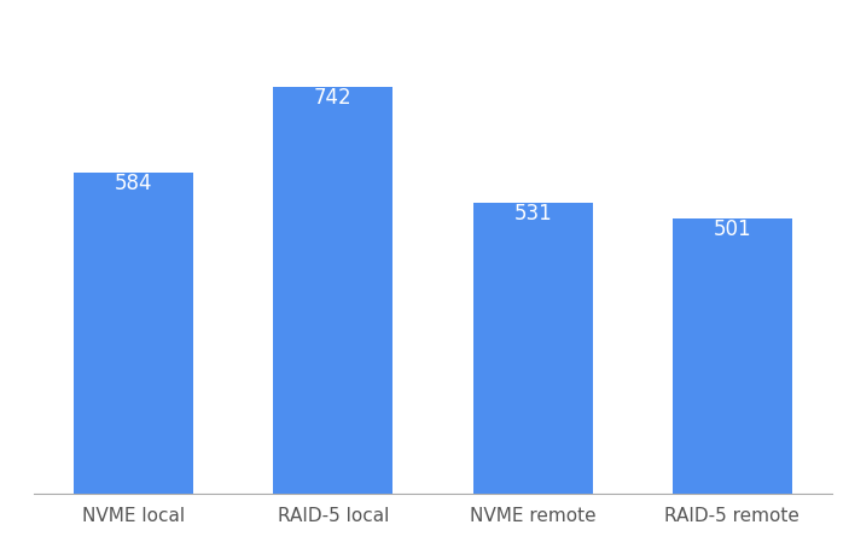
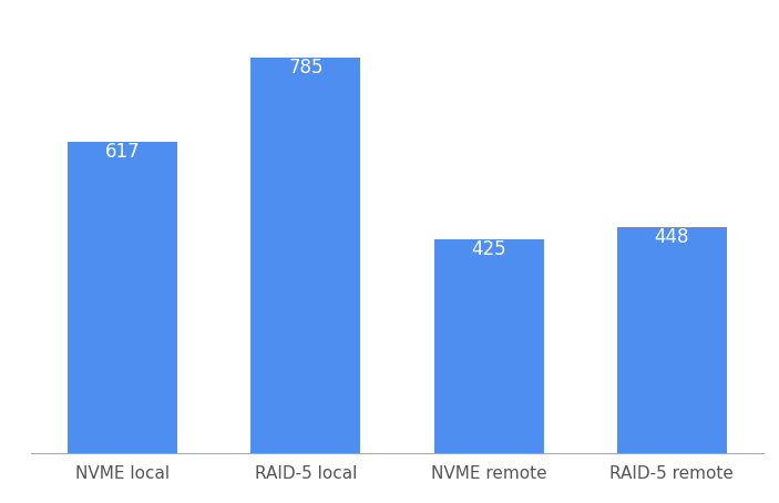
NVME local: 584 -> 617
RAID-5 local: 742 -> 785
NVME remote: 531 -> 425
RAID-5 remote: 501 -> 448
